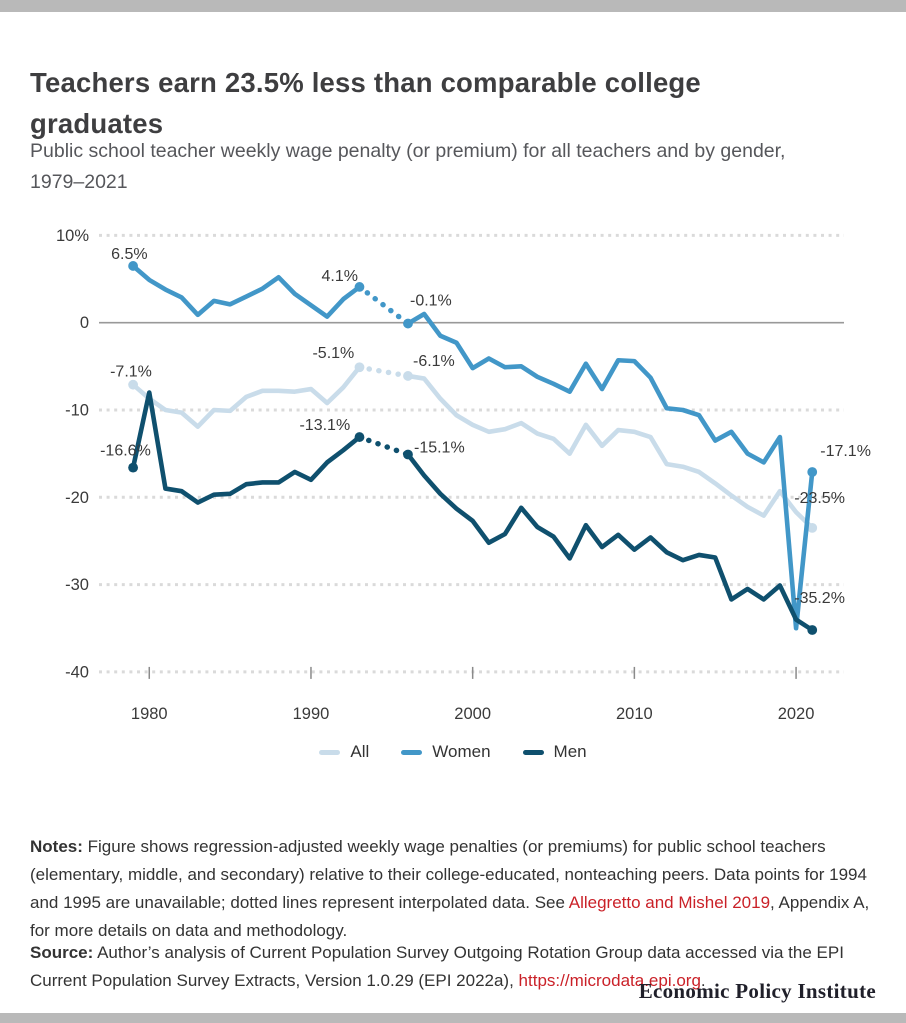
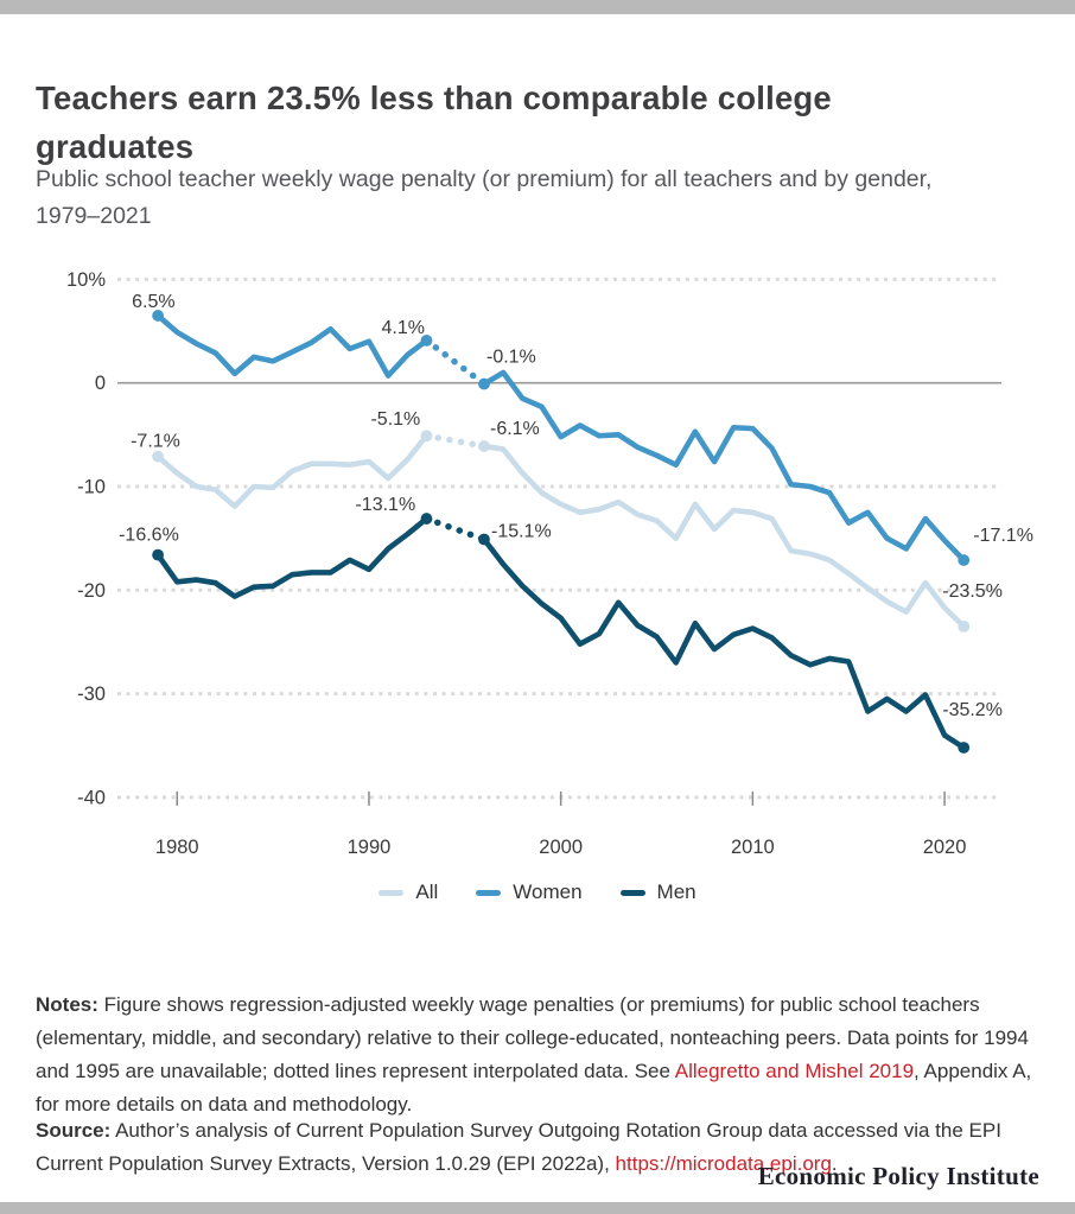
Men/1980: -8% -> -19%
Women/1990: 2% -> 4%
Men/2010: -26% -> -24%
Women/2020: -35% -> -15%
